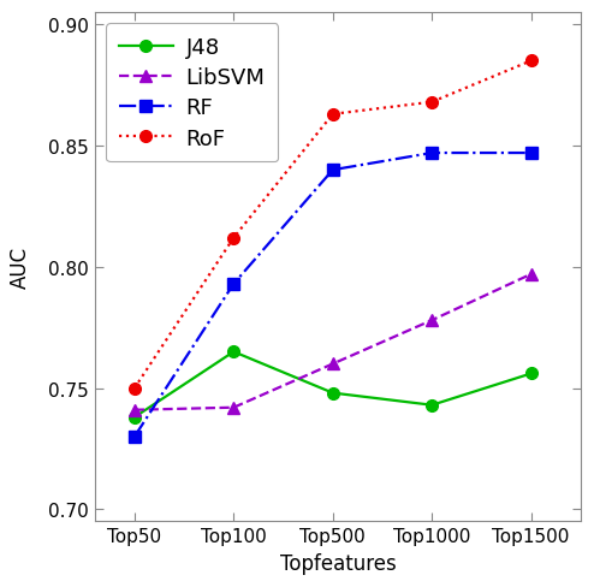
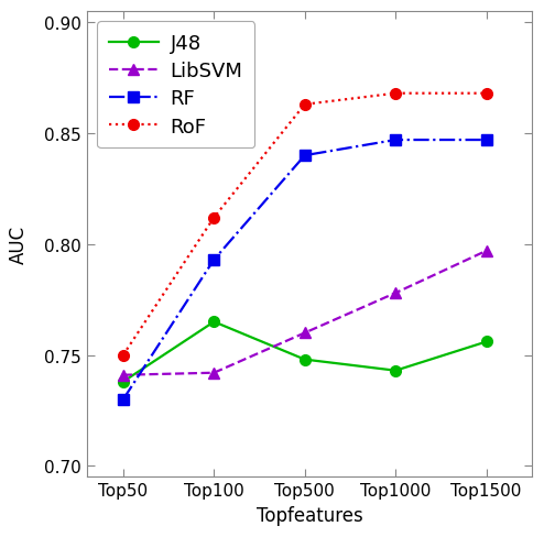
RoF/Top1500: 0.885 -> 0.868
